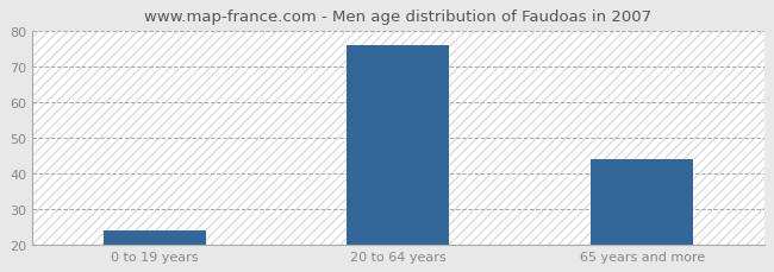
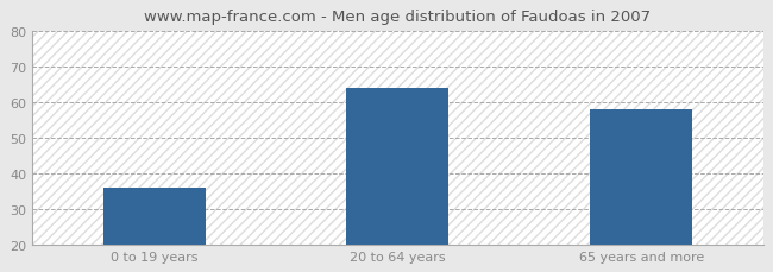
0 to 19 years: 24 -> 36
20 to 64 years: 76 -> 64
65 years and more: 44 -> 58
